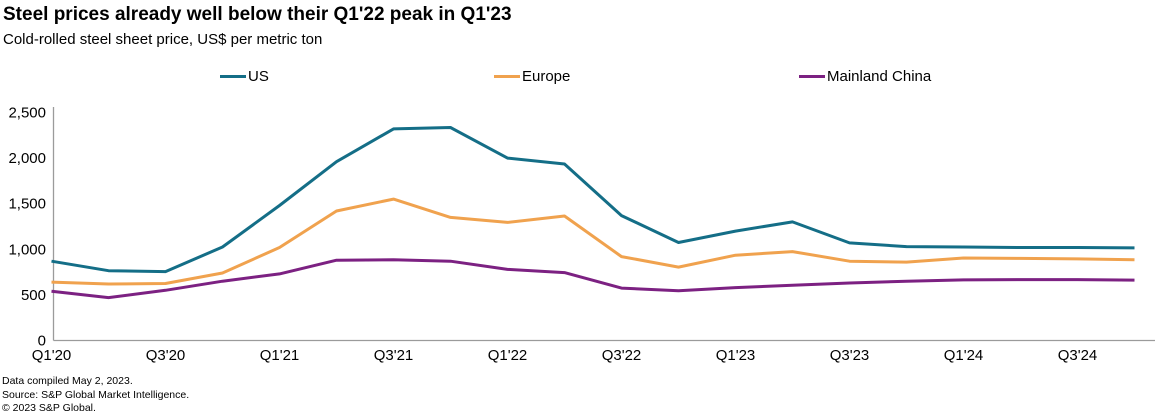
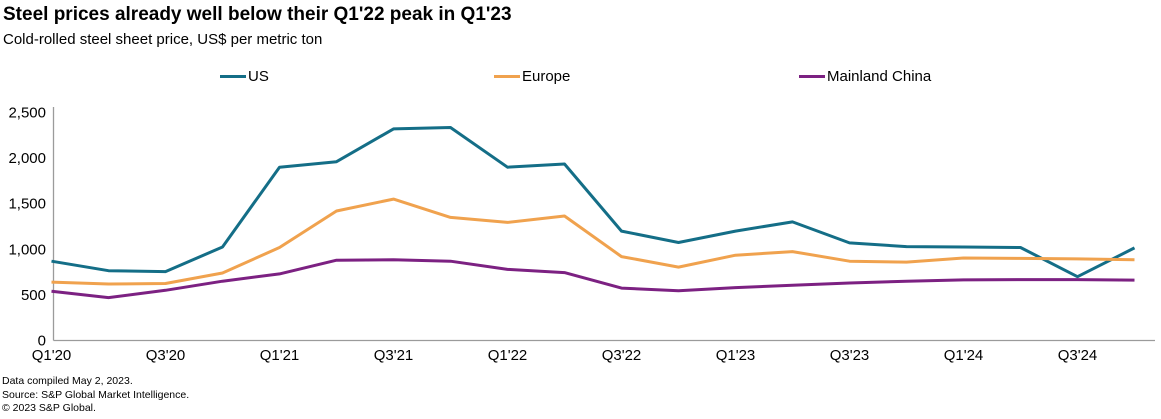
US/Q1'21: 1500 -> 1900
US/Q1'22: 2000 -> 1900
US/Q3'22: 1400 -> 1200
US/Q3'24: 1000 -> 700
